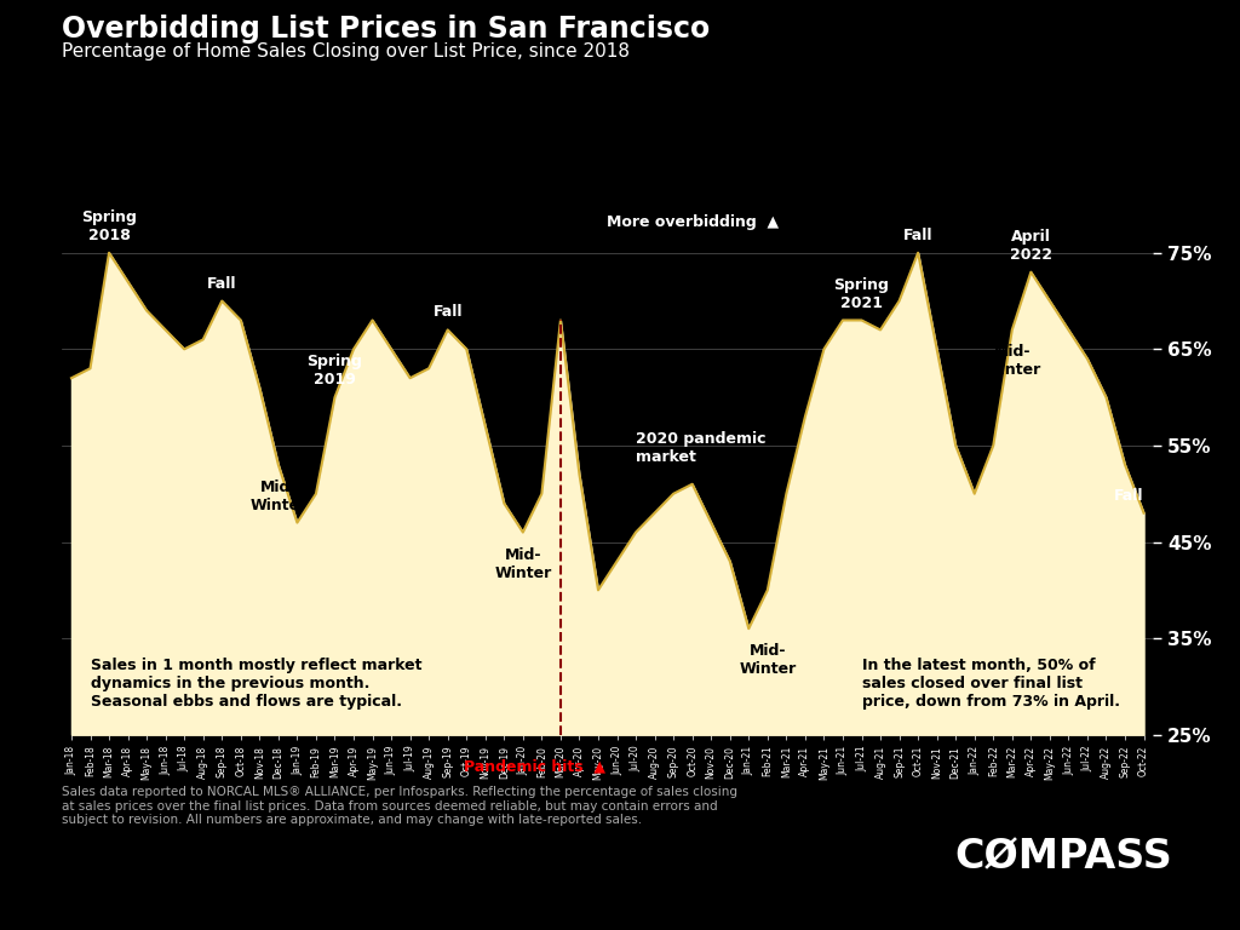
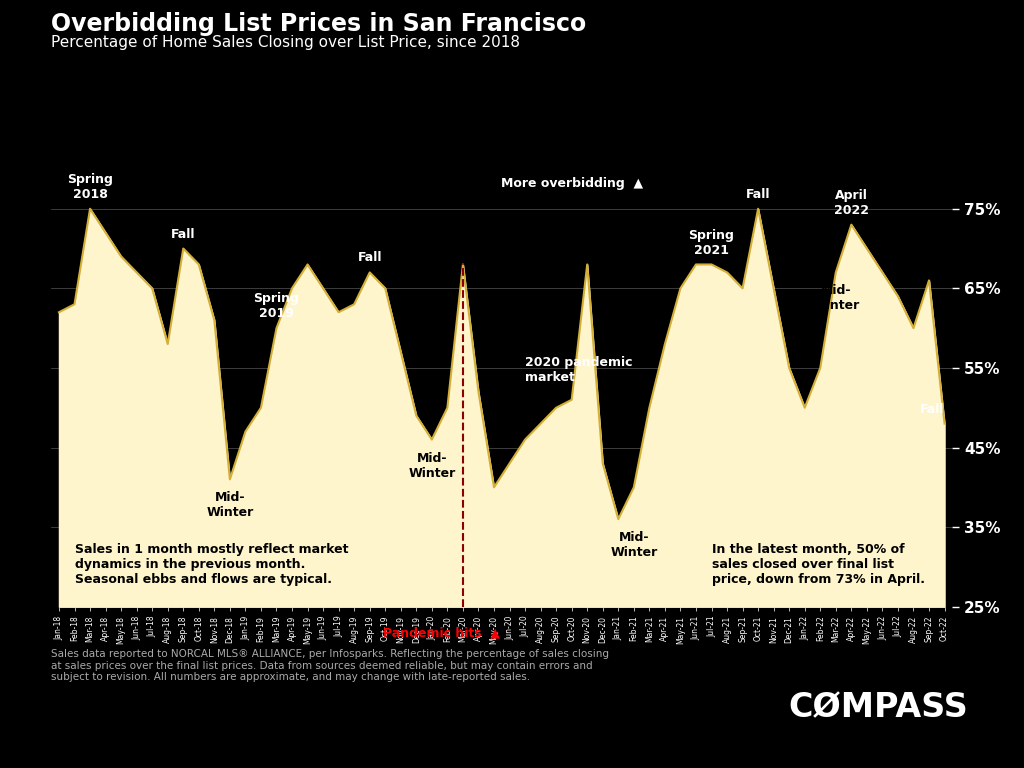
Aug-18: 66% -> 58%
Dec-18: 53% -> 41%
Nov-20: 47% -> 68%
Sep-21: 70% -> 65%
Sep-22: 53% -> 66%
